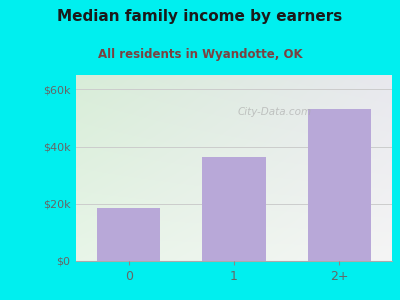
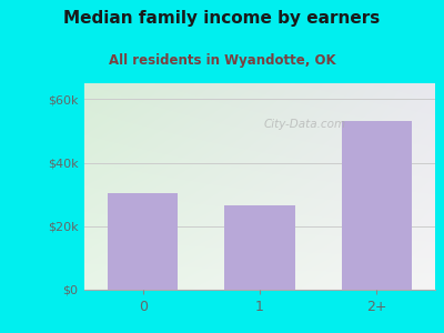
0: $18.5k -> $30.5k
1: $36.5k -> $26.5k
